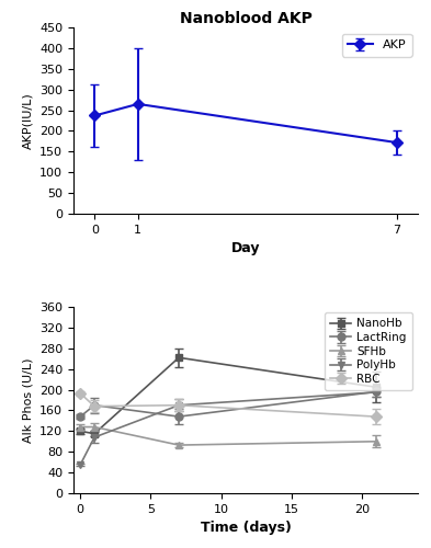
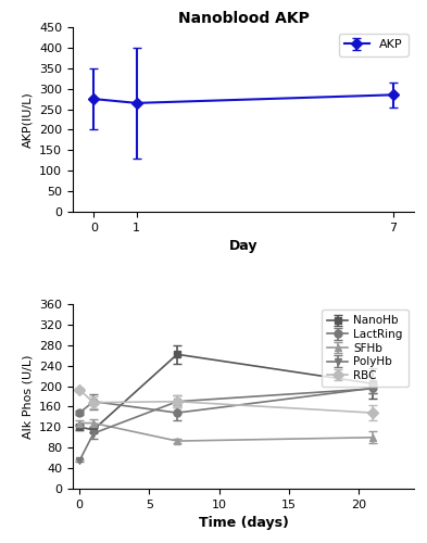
Nanoblood AKP/0: 237 -> 275
Nanoblood AKP/7: 172 -> 285
